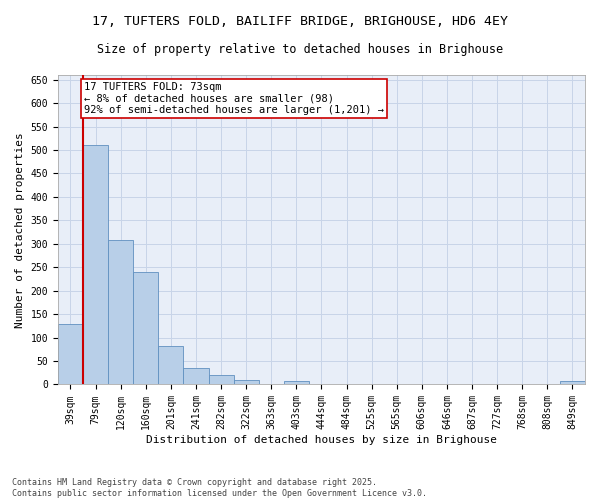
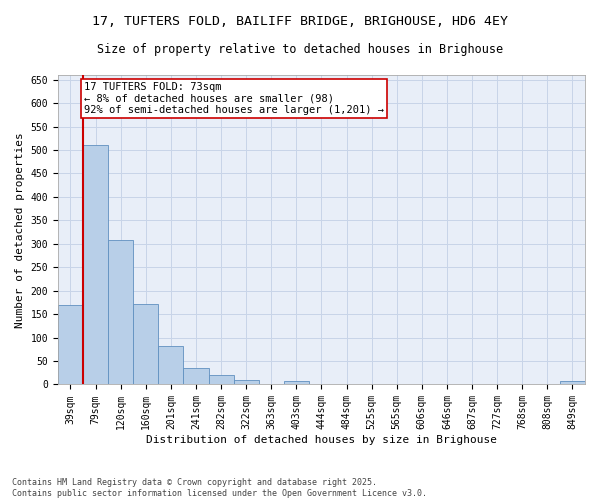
39sqm: 130 -> 170
160sqm: 240 -> 172
